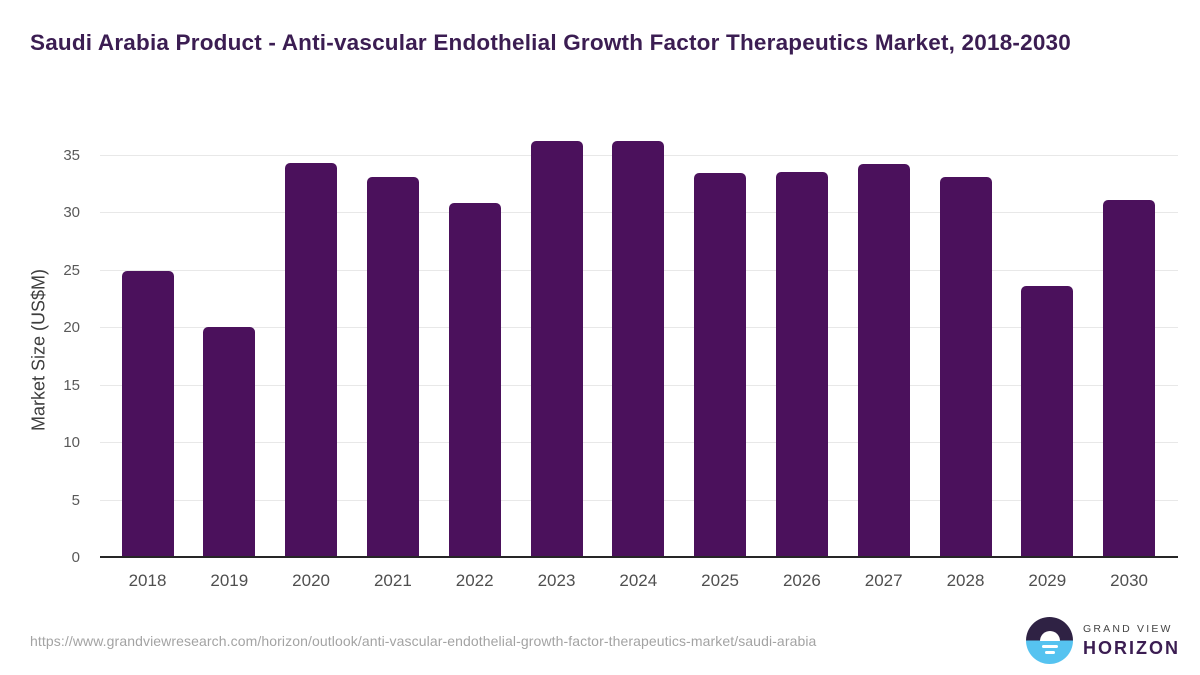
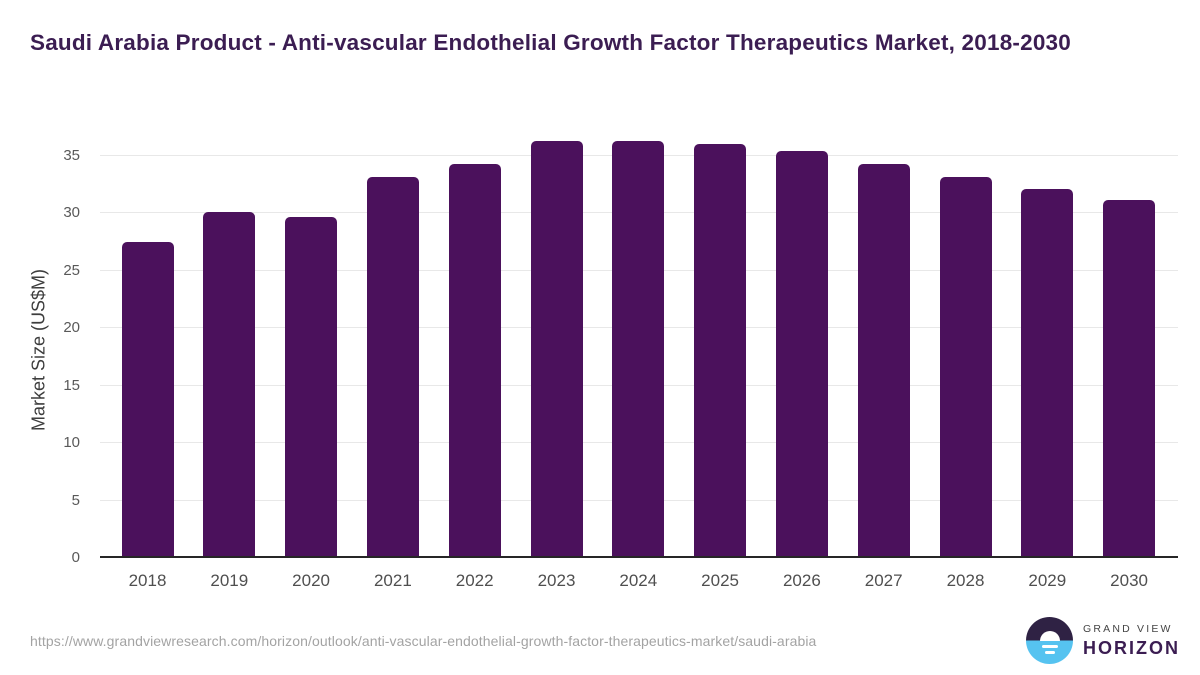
2018: 24.8 -> 27.3
2019: 19.9 -> 29.9
2020: 34.2 -> 29.5
2022: 30.7 -> 34.1
2025: 33.3 -> 35.8
2026: 33.4 -> 35.2
2029: 23.5 -> 31.9
